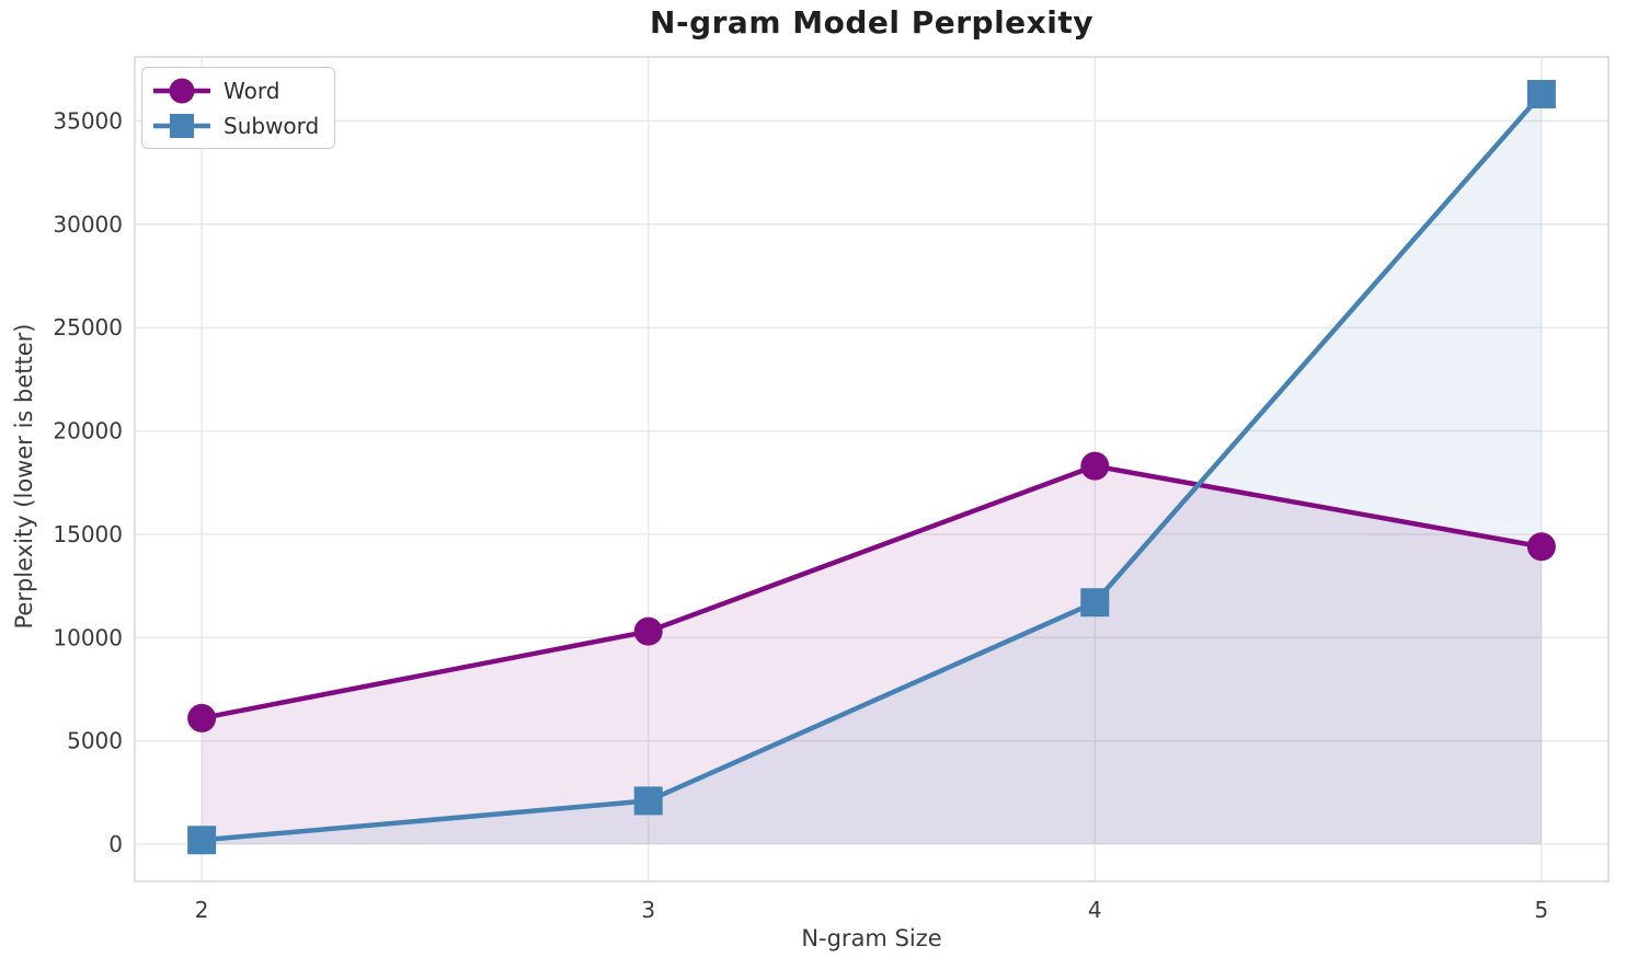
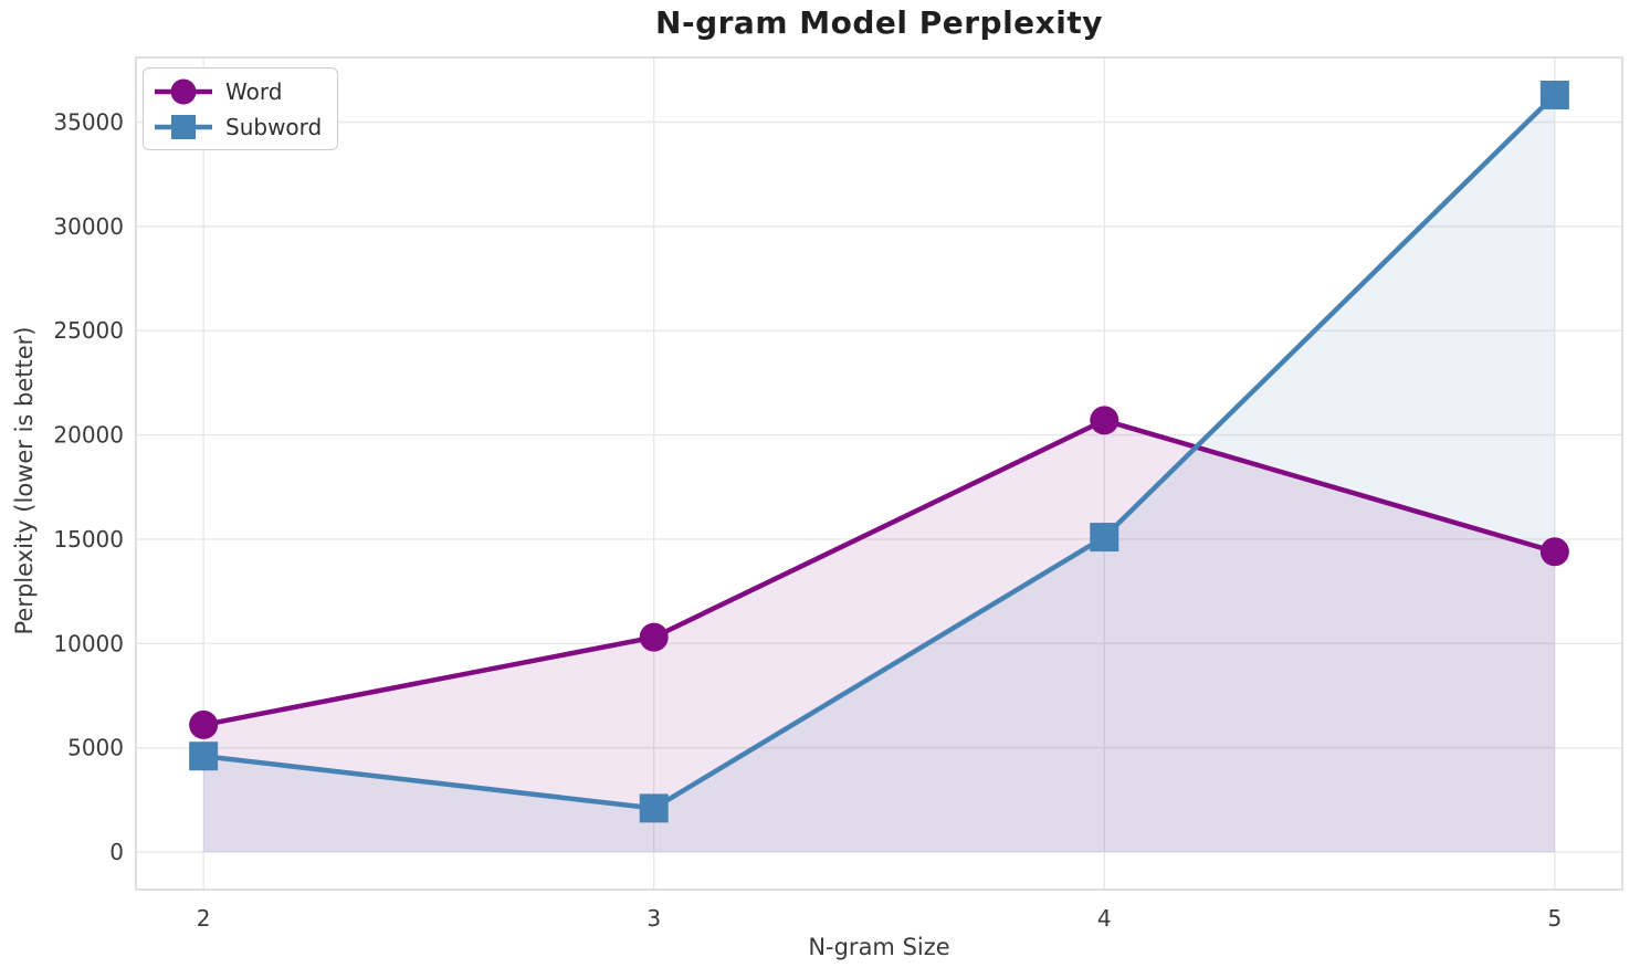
Subword/2: 200 -> 4600
Word/4: 18300 -> 20700
Subword/4: 11700 -> 15100
